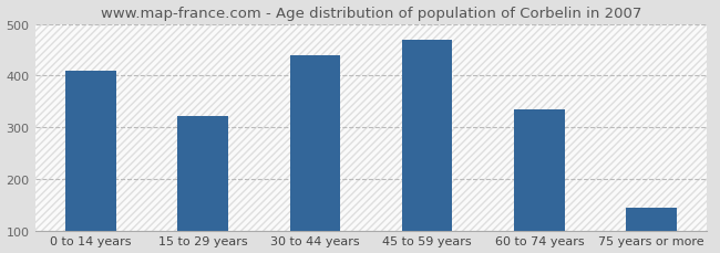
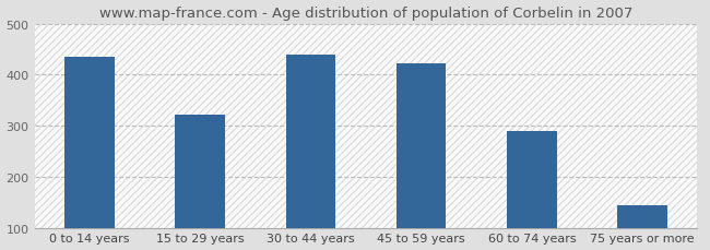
0 to 14 years: 410 -> 435
45 to 59 years: 470 -> 422
60 to 74 years: 335 -> 289
